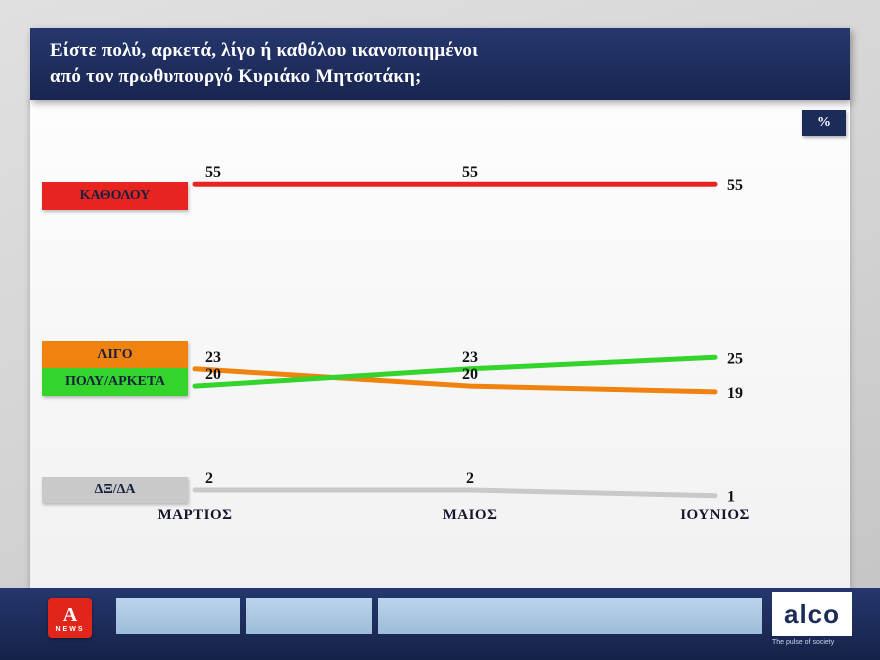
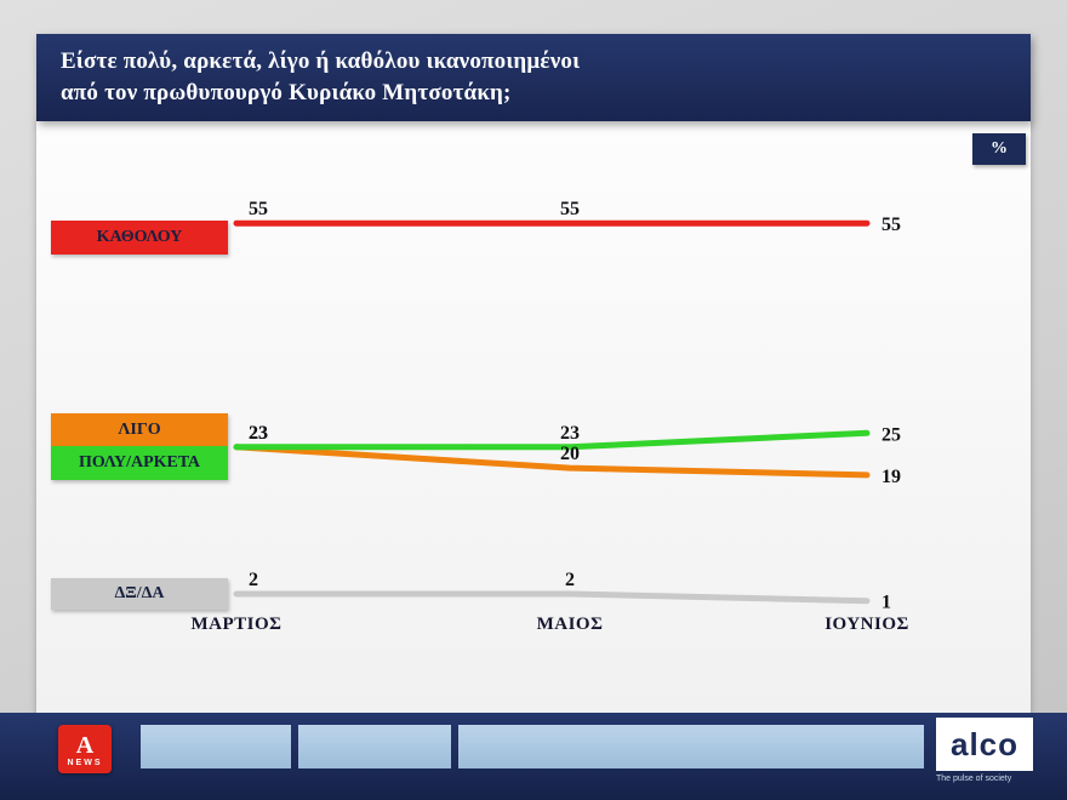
ΠΟΛΥ/ΑΡΚΕΤΑ/ΜΑΡΤΙΟΣ: 20 -> 23
